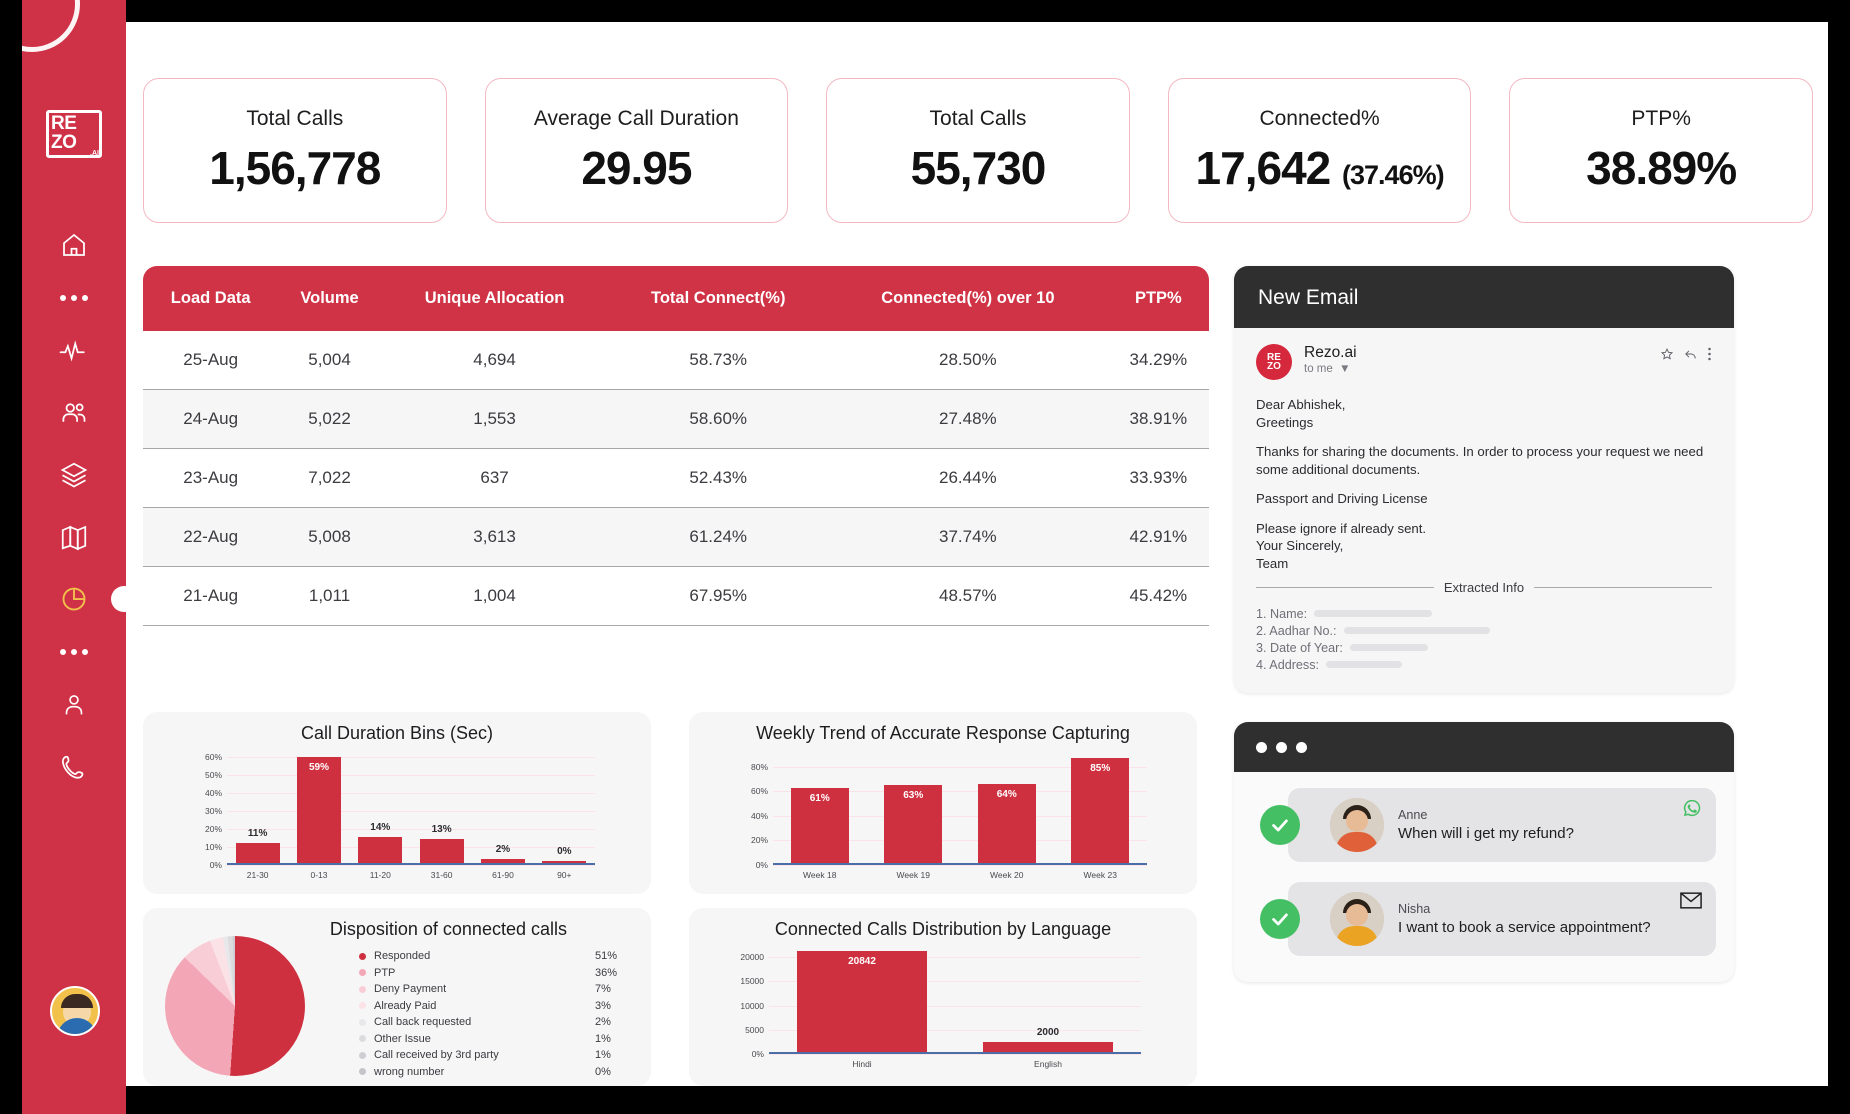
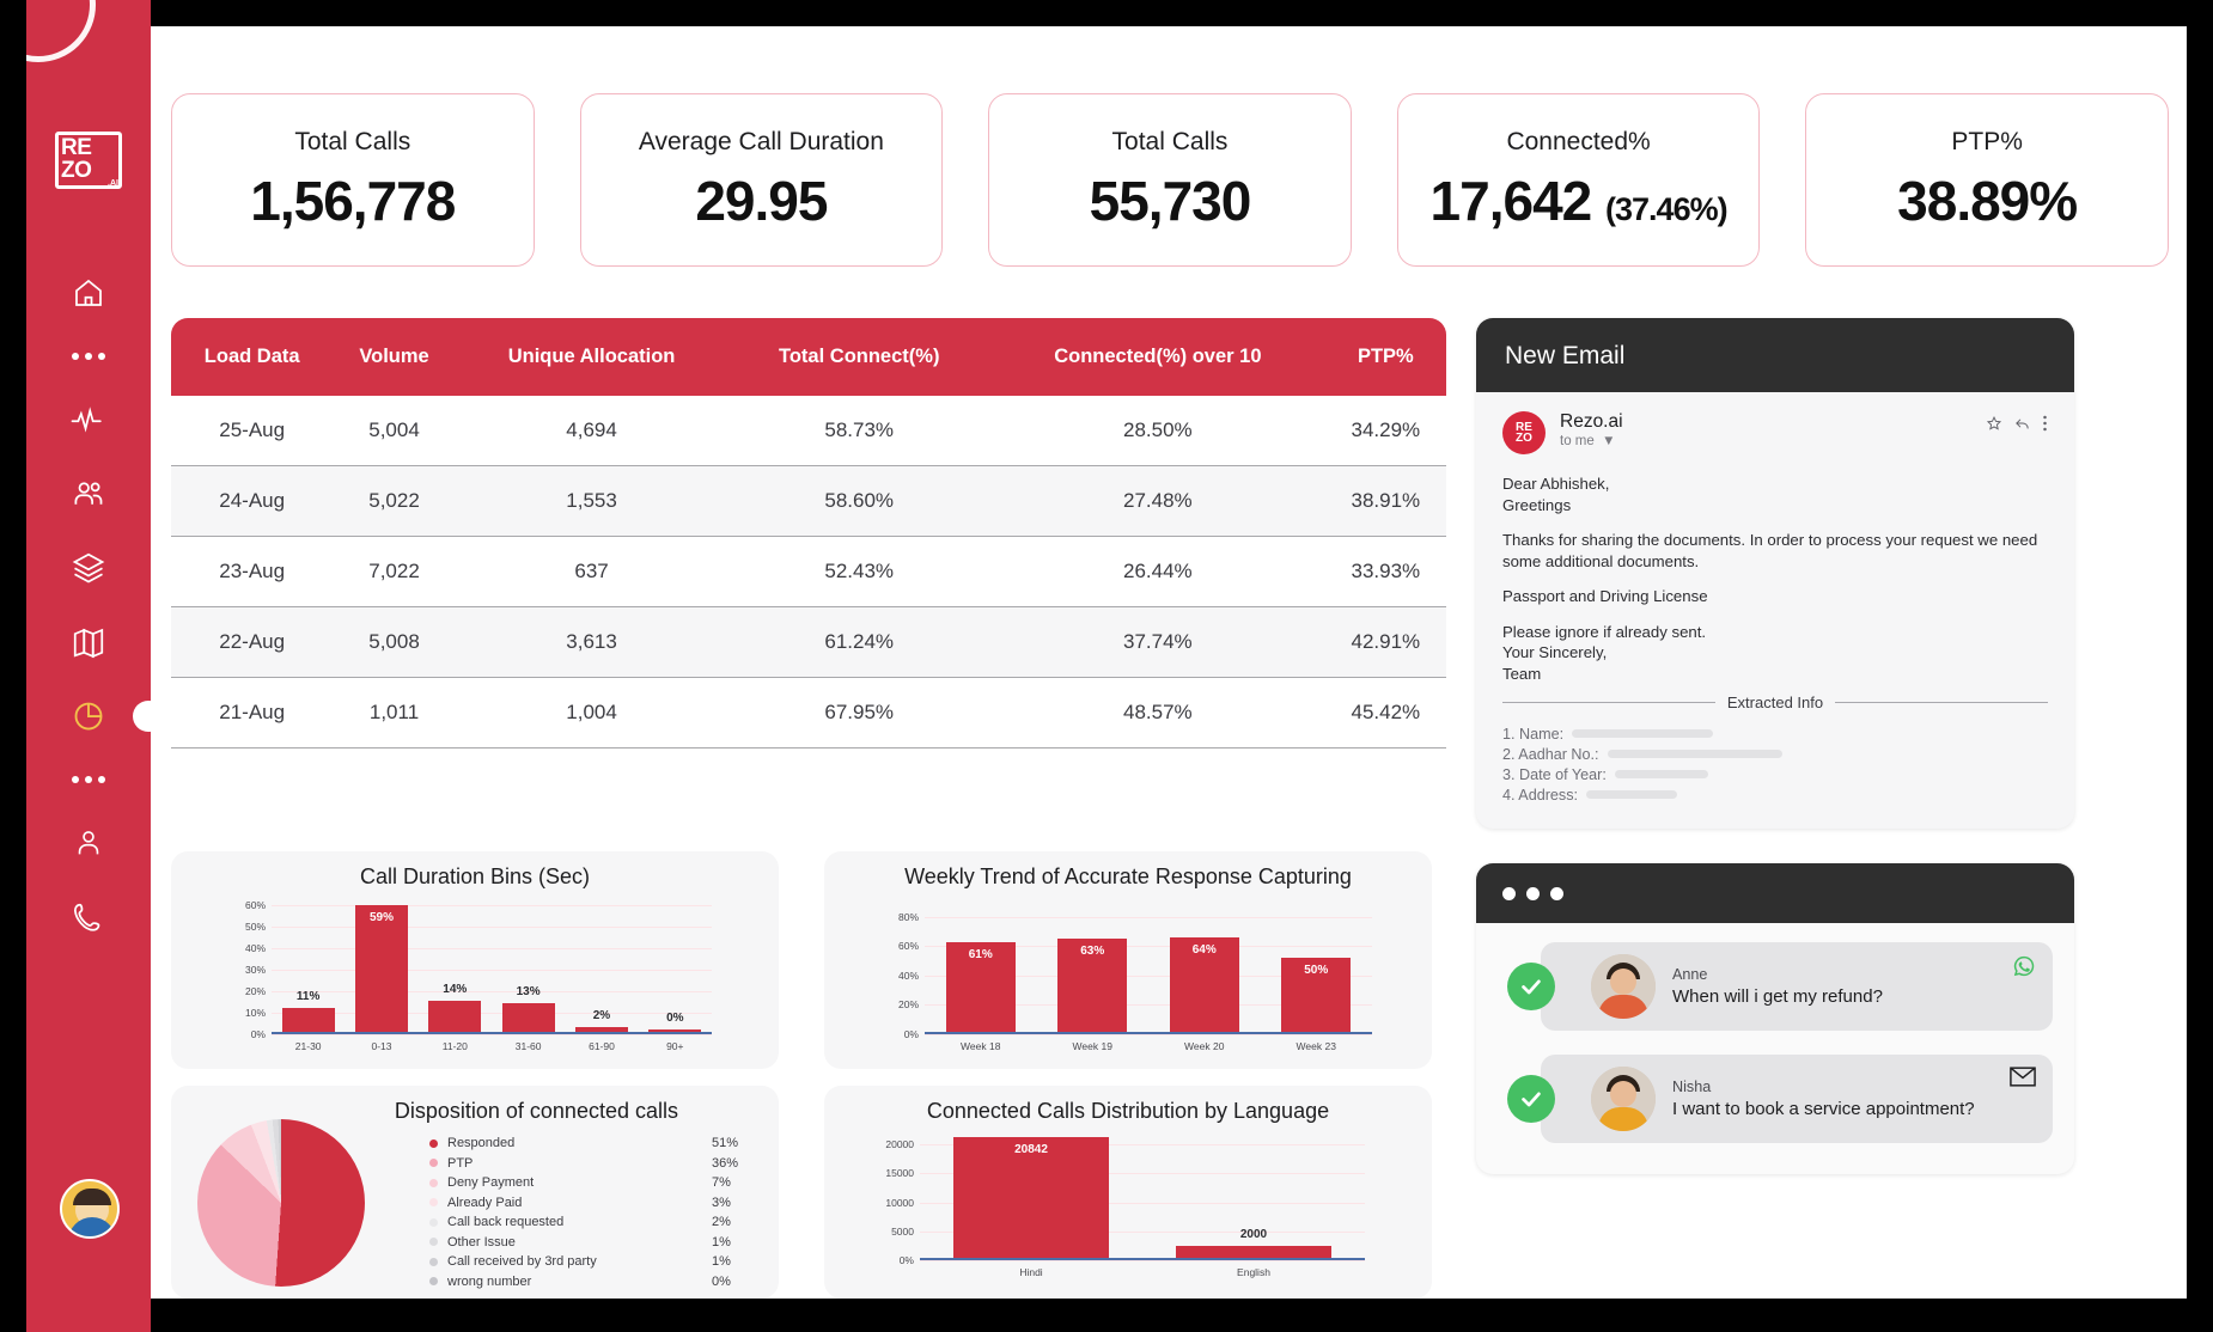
Weekly Trend of Accurate Response Capturing/Week 23: 85% -> 50%
